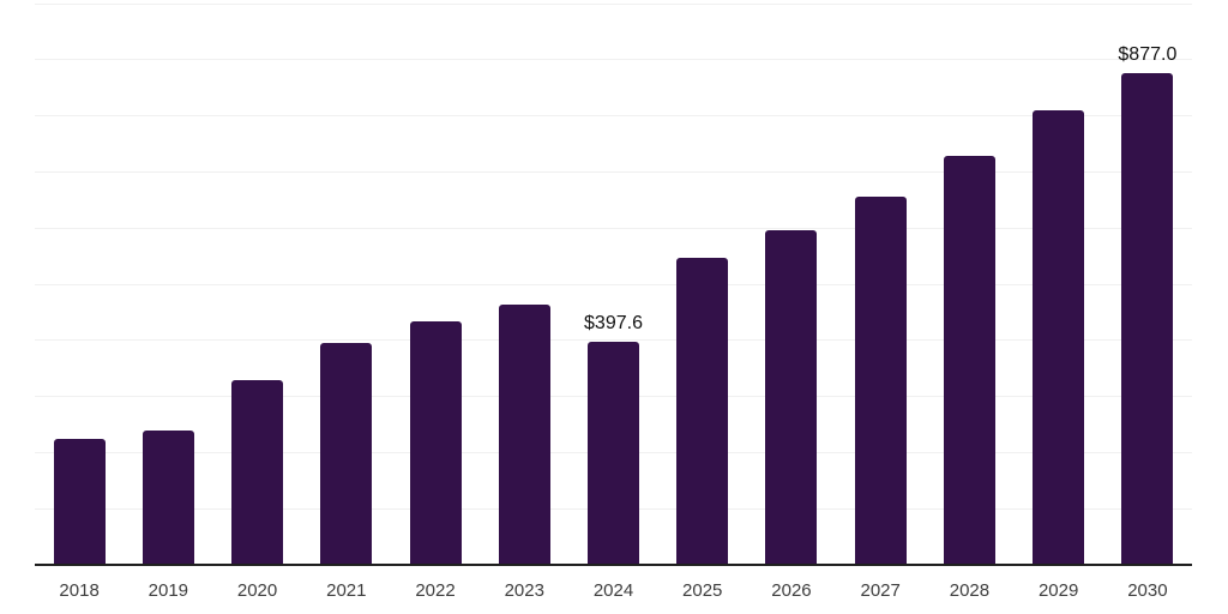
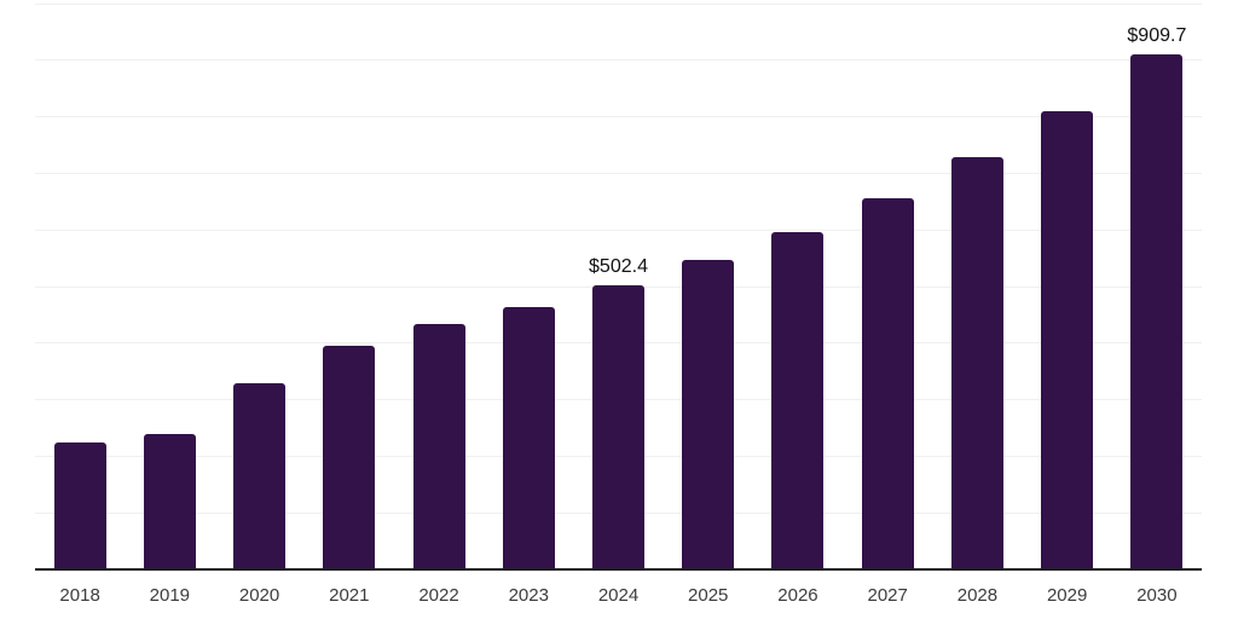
2024: $397.6 -> $502.4
2030: $877.0 -> $909.7
